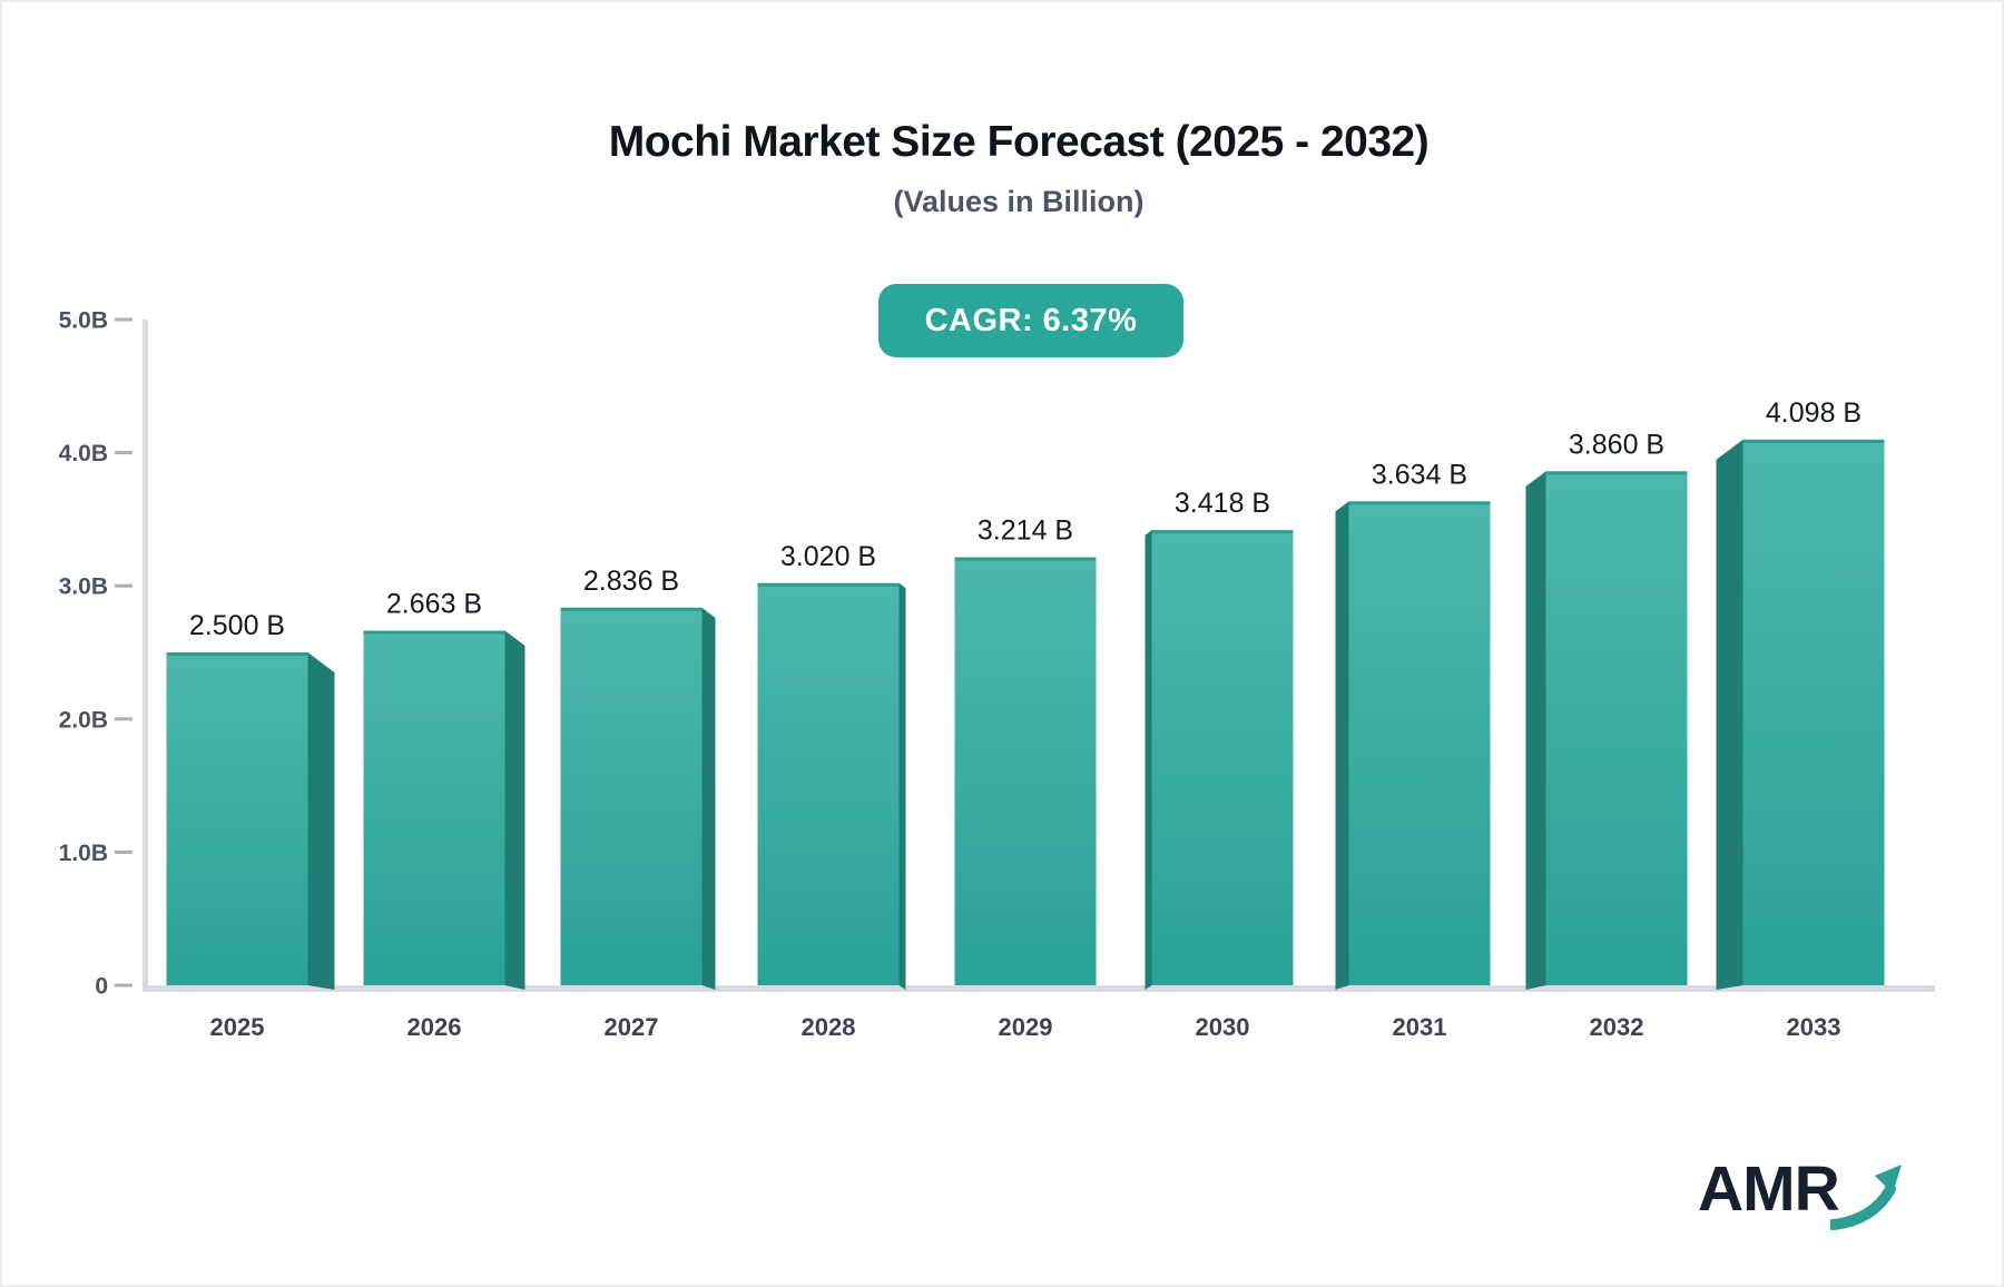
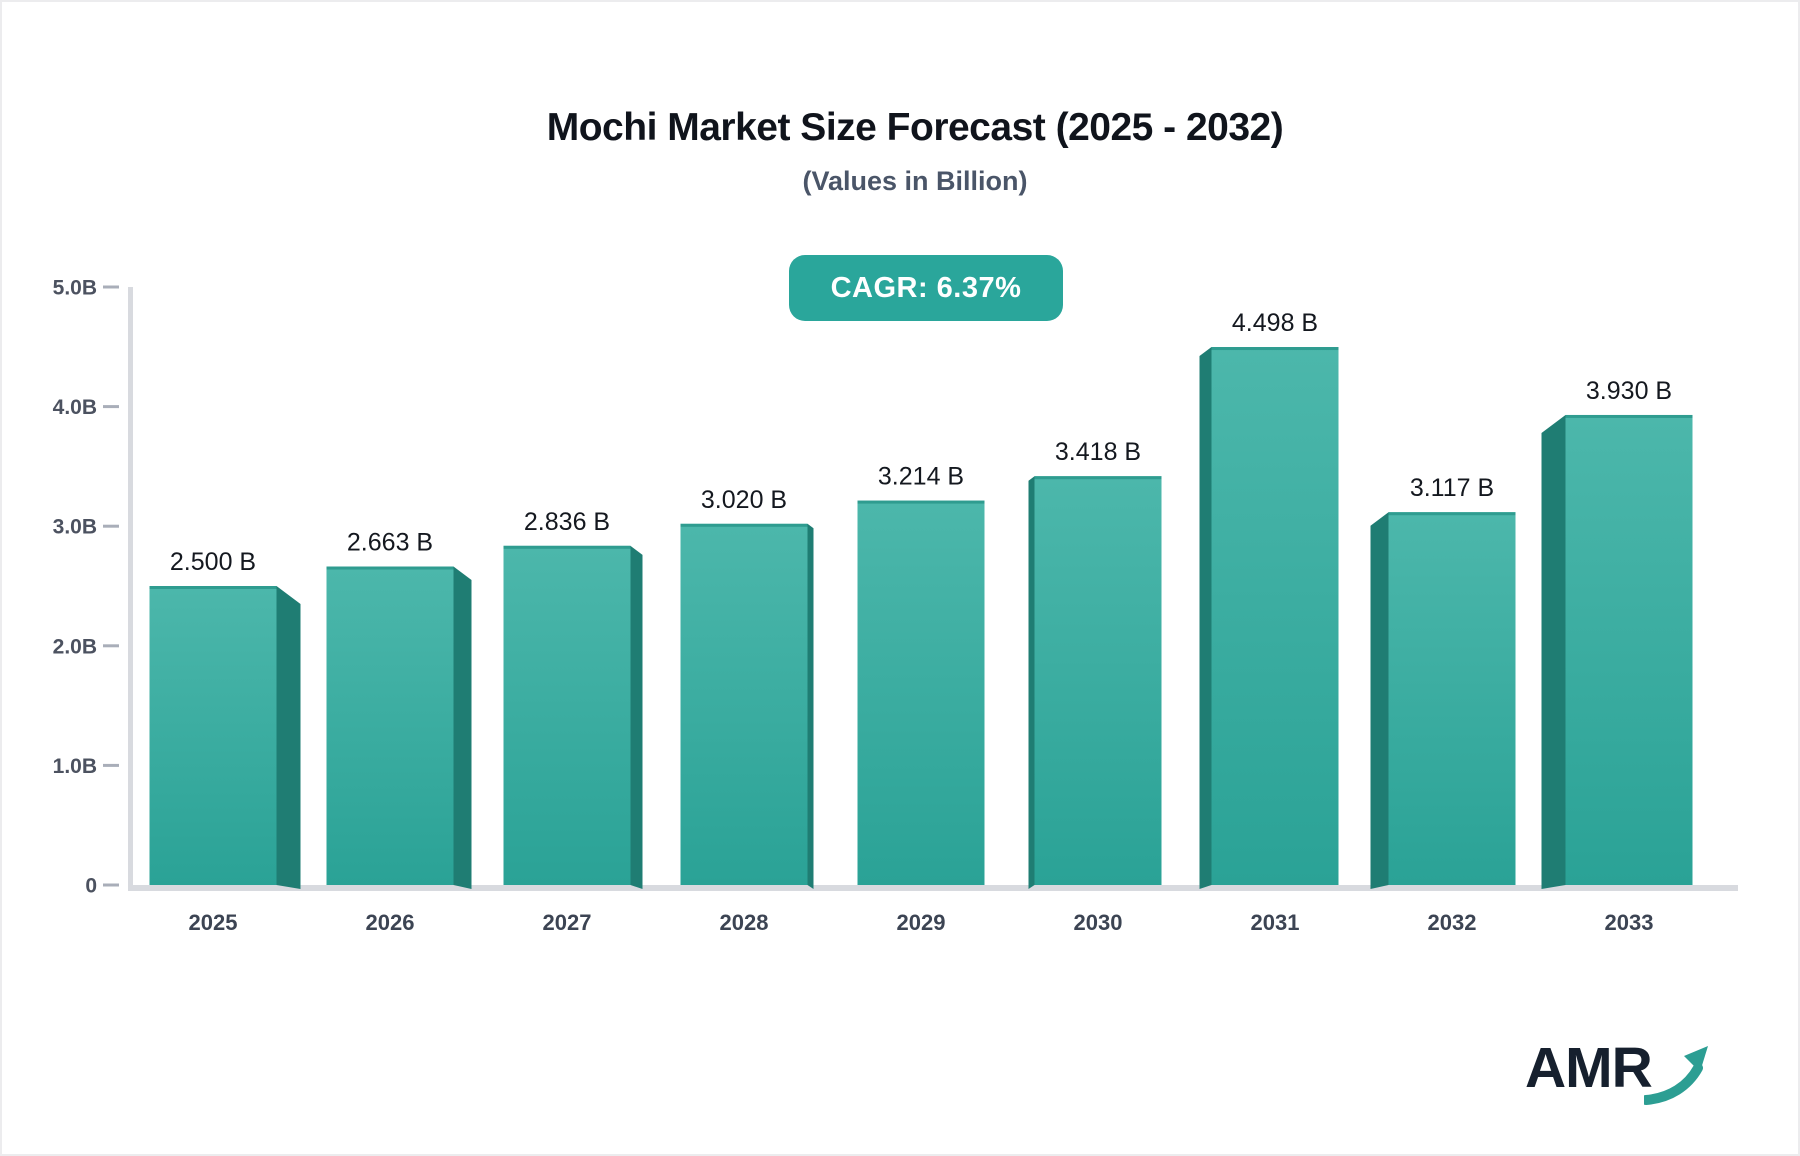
2031: 3.634 -> 4.498
2032: 3.860 -> 3.117
2033: 4.098 -> 3.930
